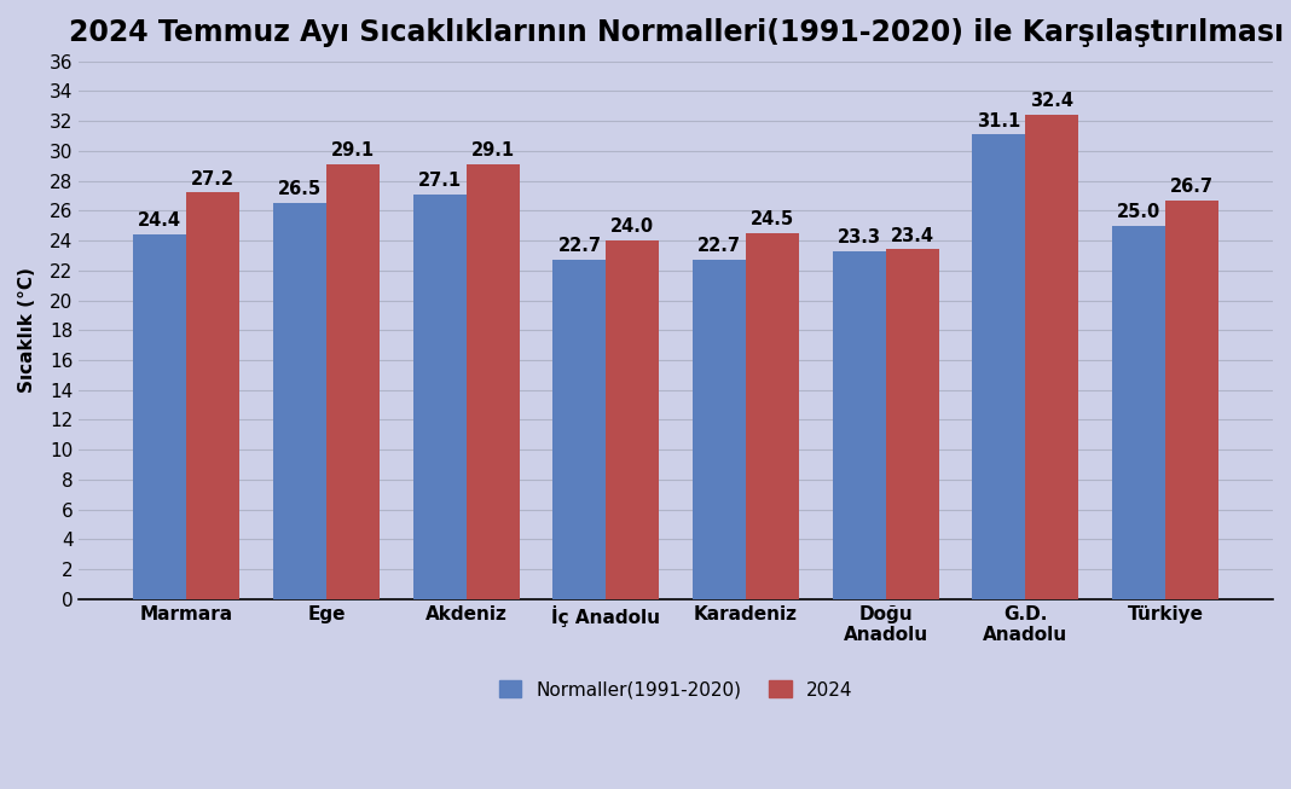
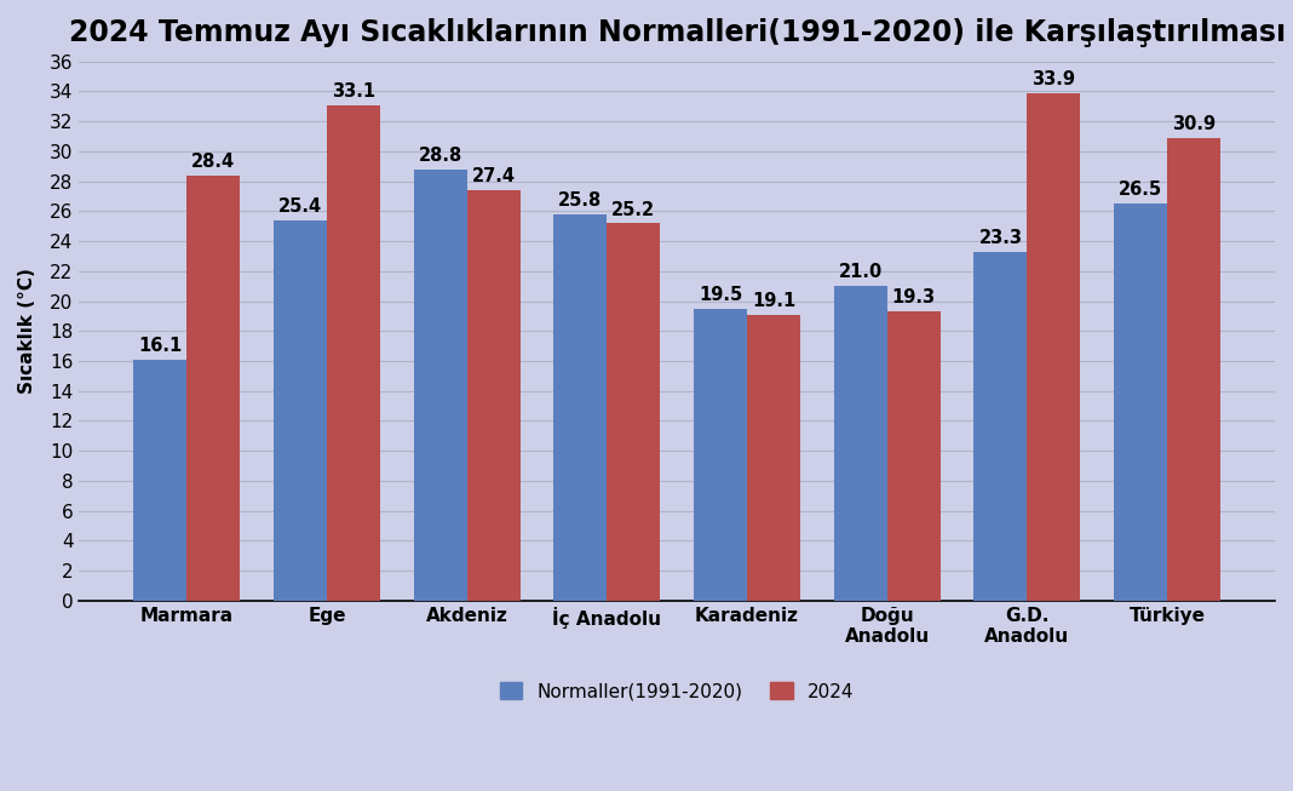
Normaller(1991-2020)/Marmara: 24.4 -> 16.1
2024/Marmara: 27.2 -> 28.4
Normaller(1991-2020)/Ege: 26.5 -> 25.4
2024/Ege: 29.1 -> 33.1
Normaller(1991-2020)/Akdeniz: 27.1 -> 28.8
2024/Akdeniz: 29.1 -> 27.4
Normaller(1991-2020)/İç Anadolu: 22.7 -> 25.8
2024/İç Anadolu: 24.0 -> 25.2
Normaller(1991-2020)/Karadeniz: 22.7 -> 19.5
2024/Karadeniz: 24.5 -> 19.1
Normaller(1991-2020)/Doğu Anadolu: 23.3 -> 21.0
2024/Doğu Anadolu: 23.4 -> 19.3
Normaller(1991-2020)/G.D. Anadolu: 31.1 -> 23.3
2024/G.D. Anadolu: 32.4 -> 33.9
Normaller(1991-2020)/Türkiye: 25.0 -> 26.5
2024/Türkiye: 26.7 -> 30.9
